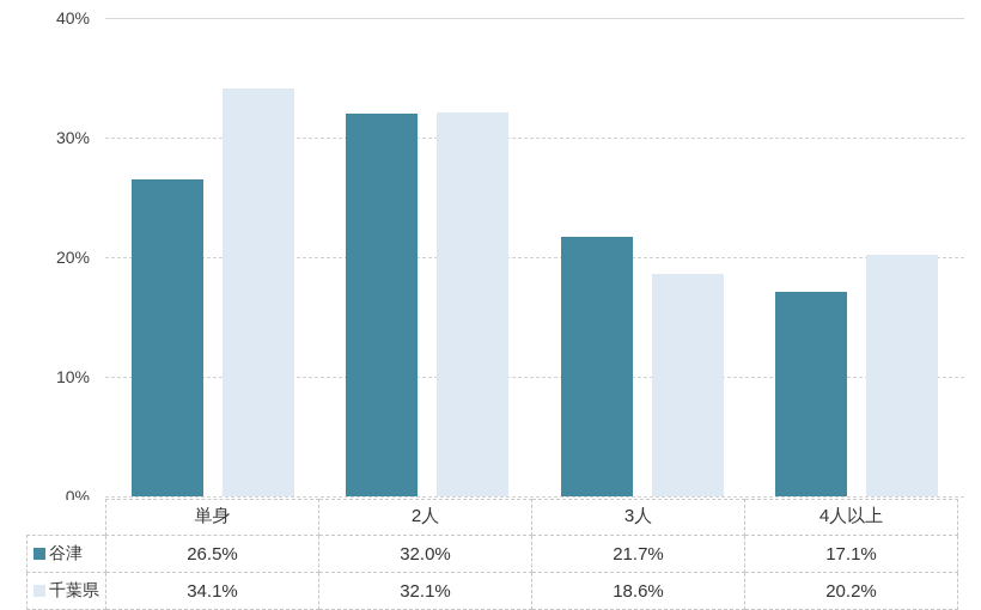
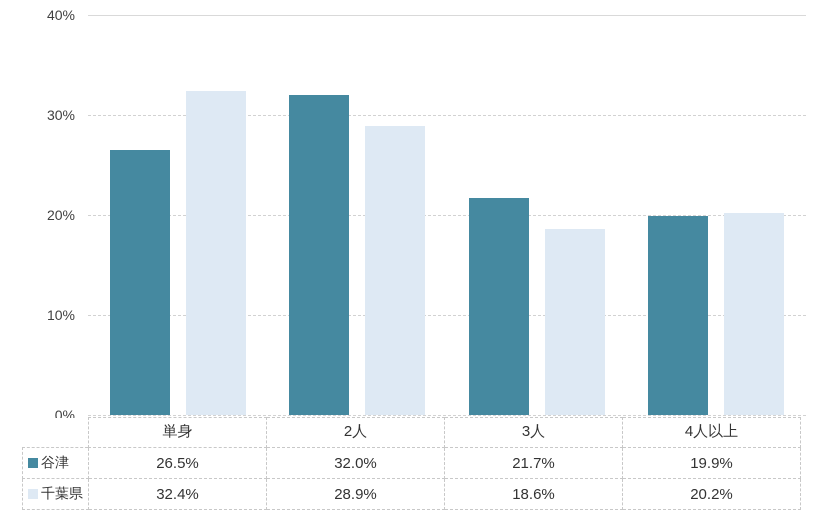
千葉県/単身: 34.1% -> 32.4%
千葉県/2人: 32.1% -> 28.9%
谷津/4人以上: 17.1% -> 19.9%
